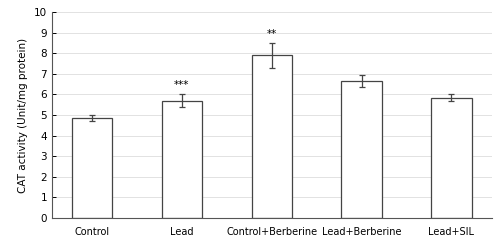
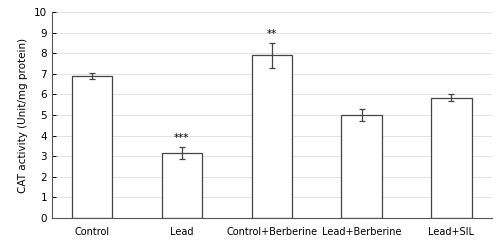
Control: 4.85 -> 6.90
Lead: 5.70 -> 3.15
Lead+Berberine: 6.65 -> 5.00
